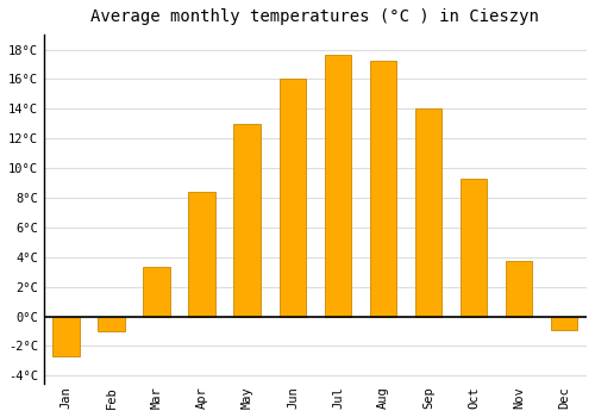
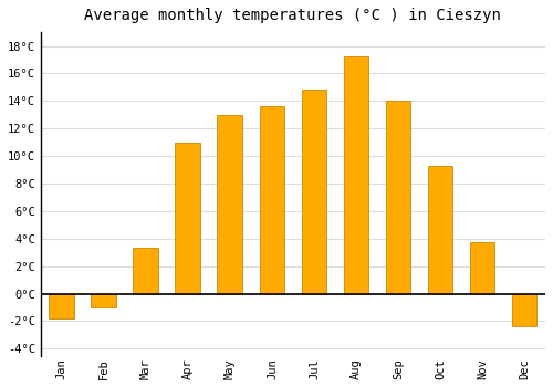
Jan: -2.7°C -> -1.8°C
Apr: 8.4°C -> 11.0°C
Jun: 16.0°C -> 13.6°C
Jul: 17.6°C -> 14.8°C
Dec: -0.9°C -> -2.4°C
